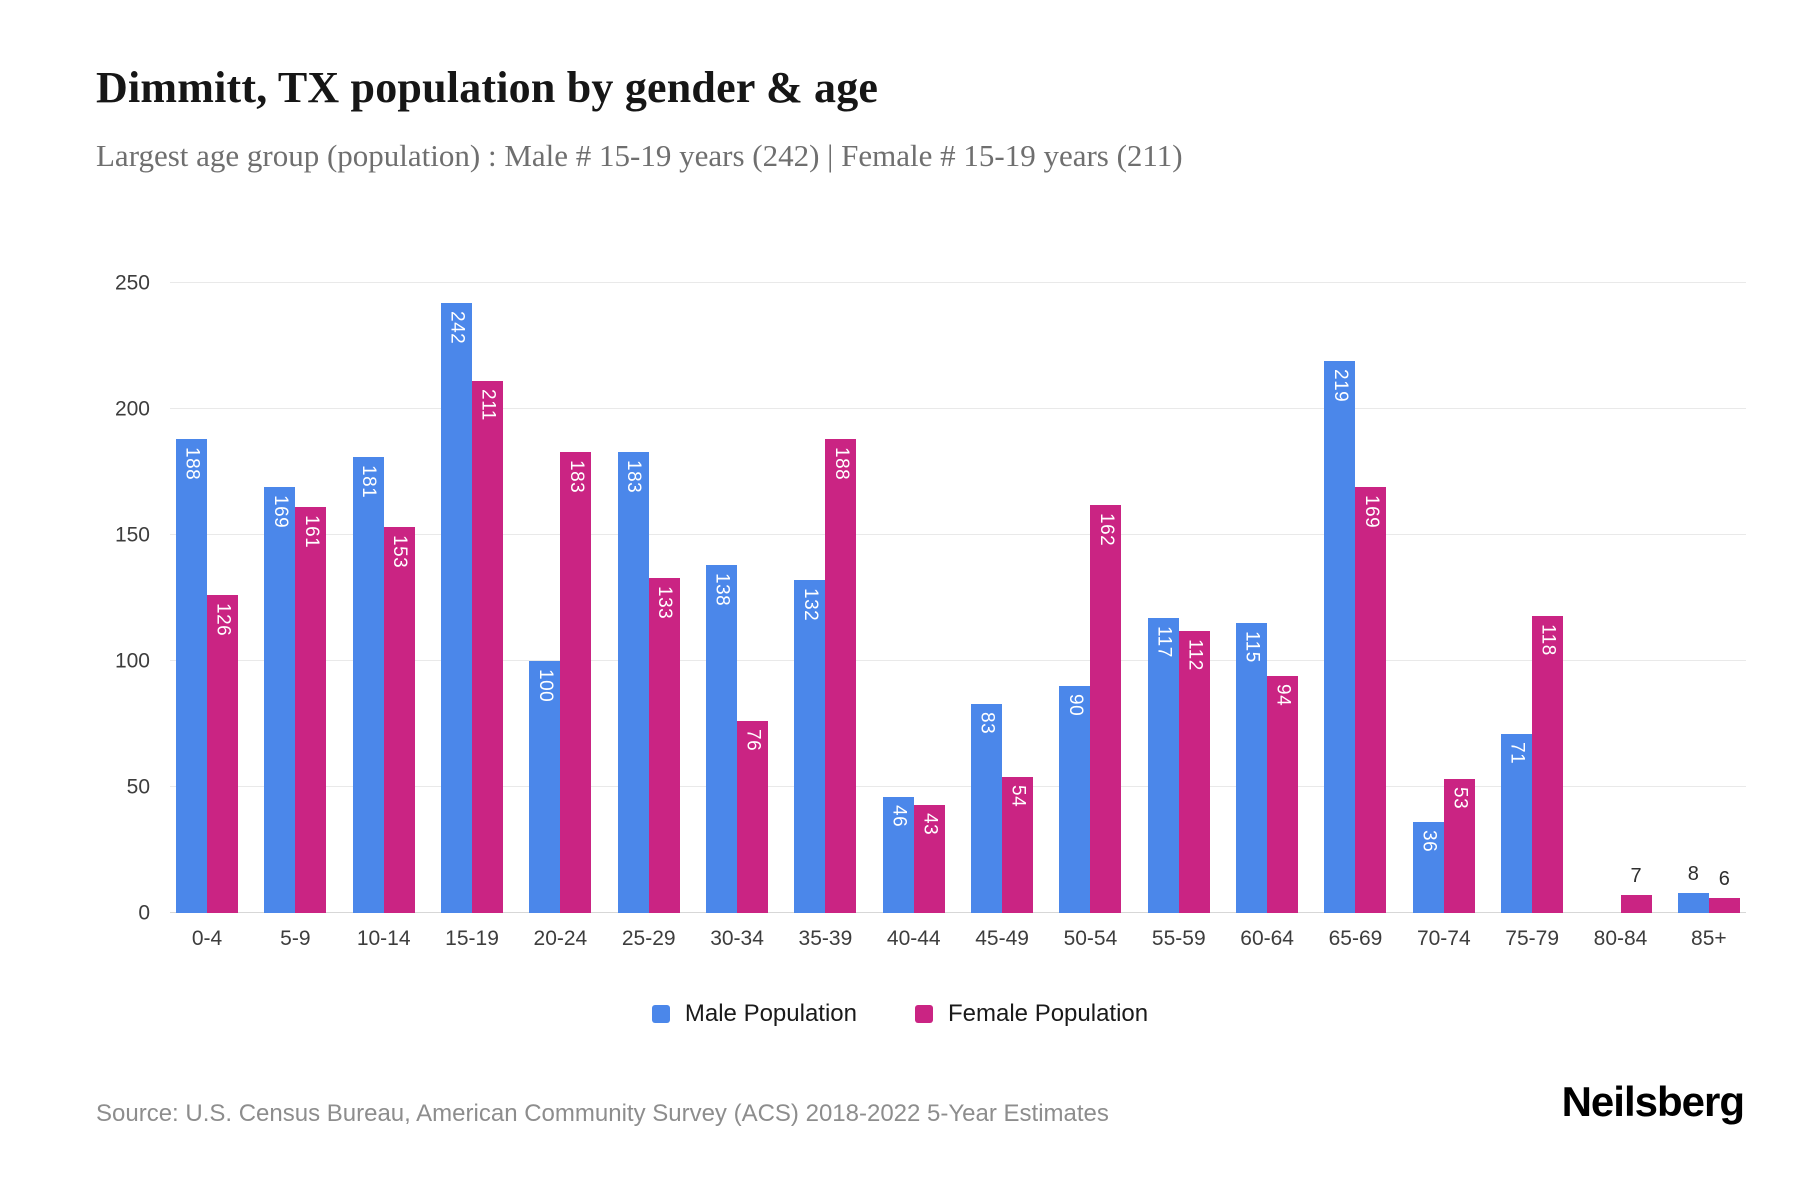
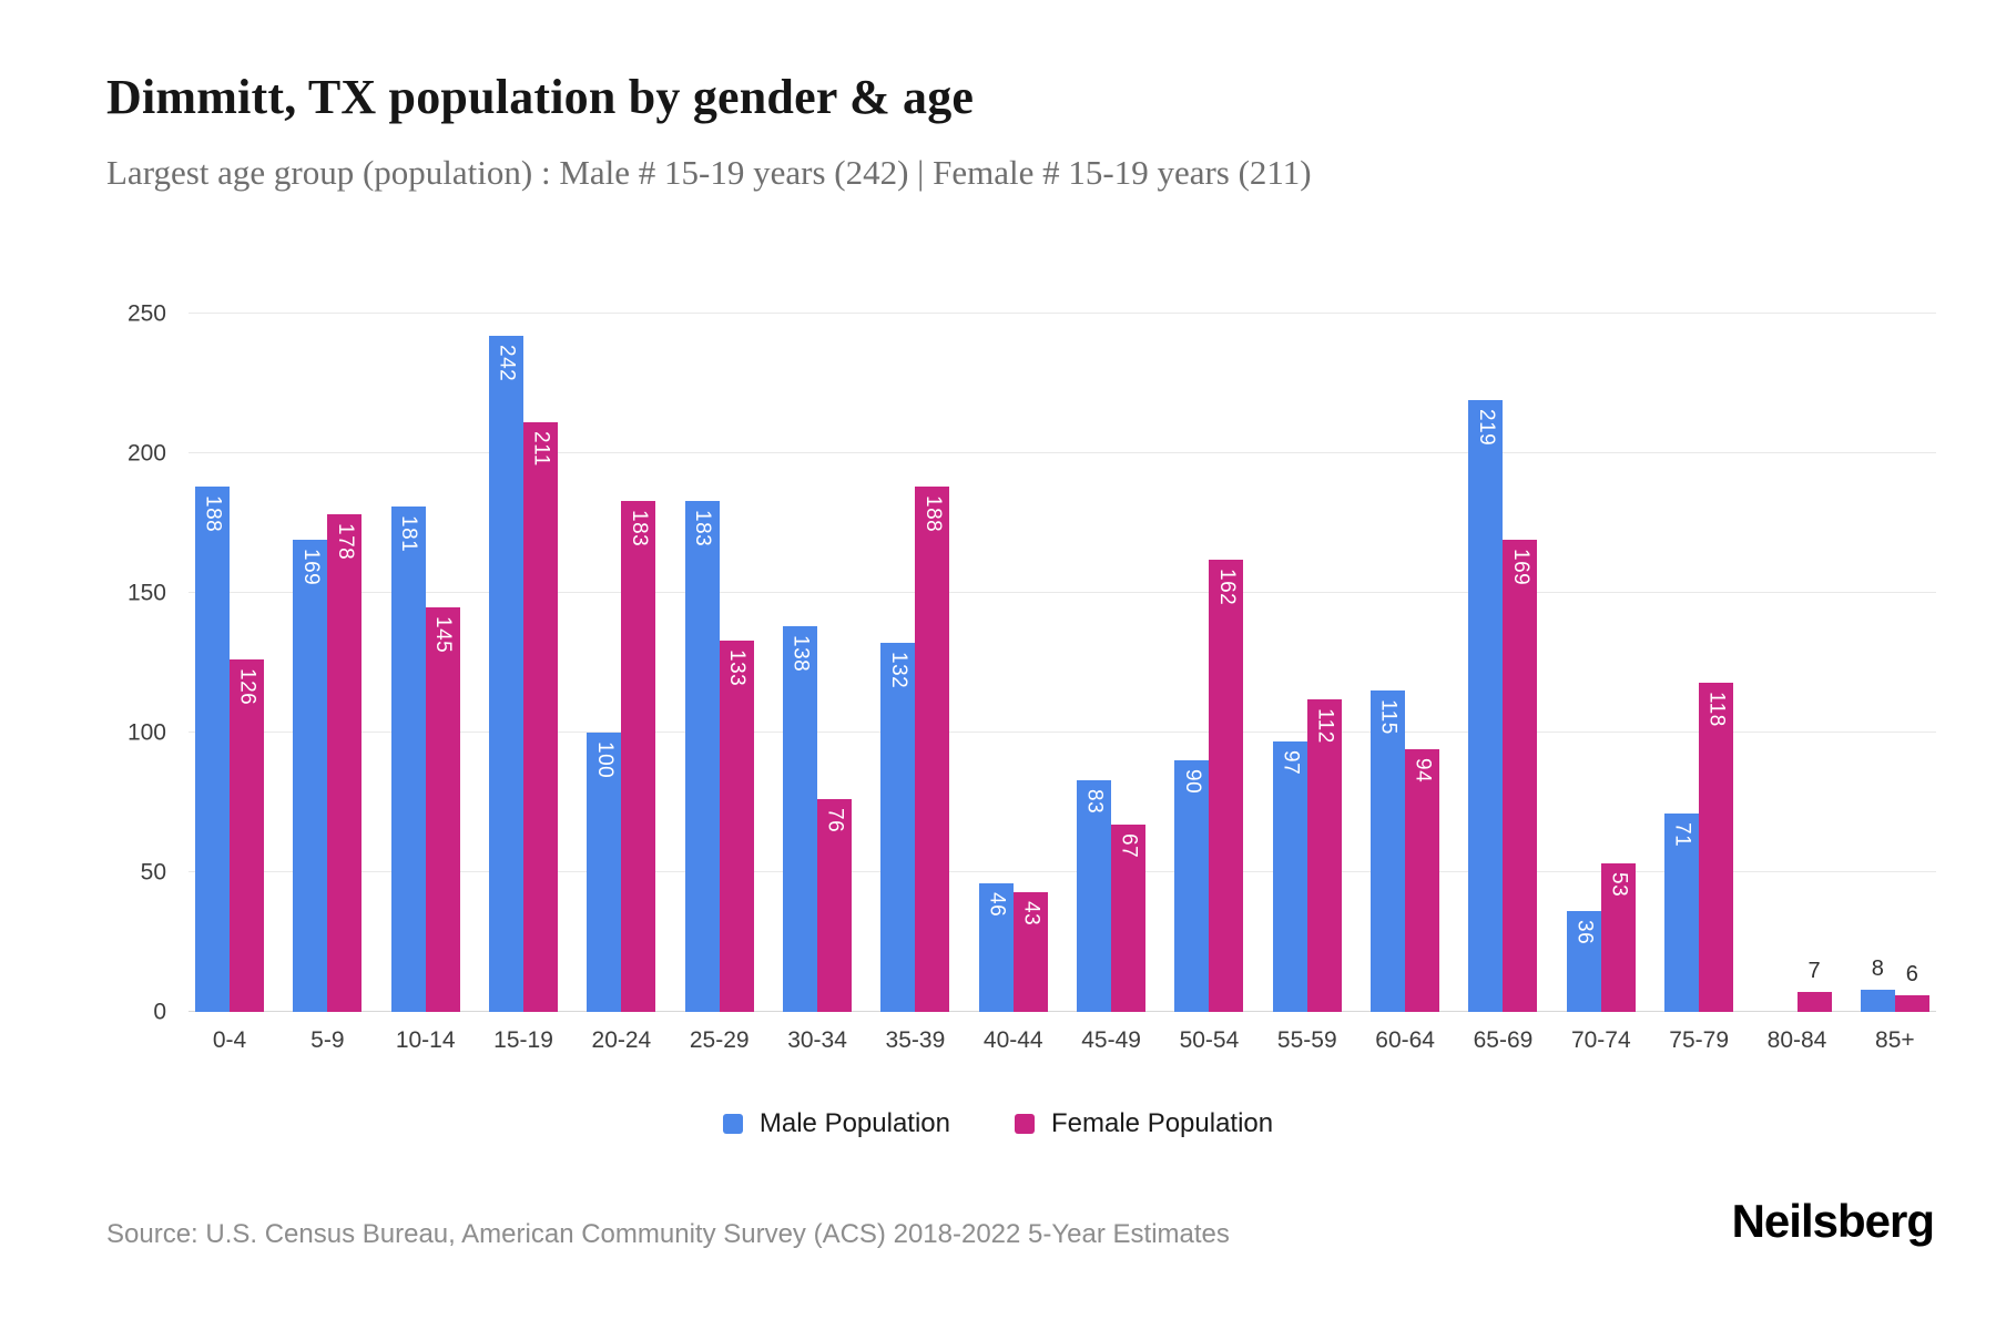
Female Population/5-9: 161 -> 178
Female Population/10-14: 153 -> 145
Female Population/45-49: 54 -> 67
Male Population/55-59: 117 -> 97
